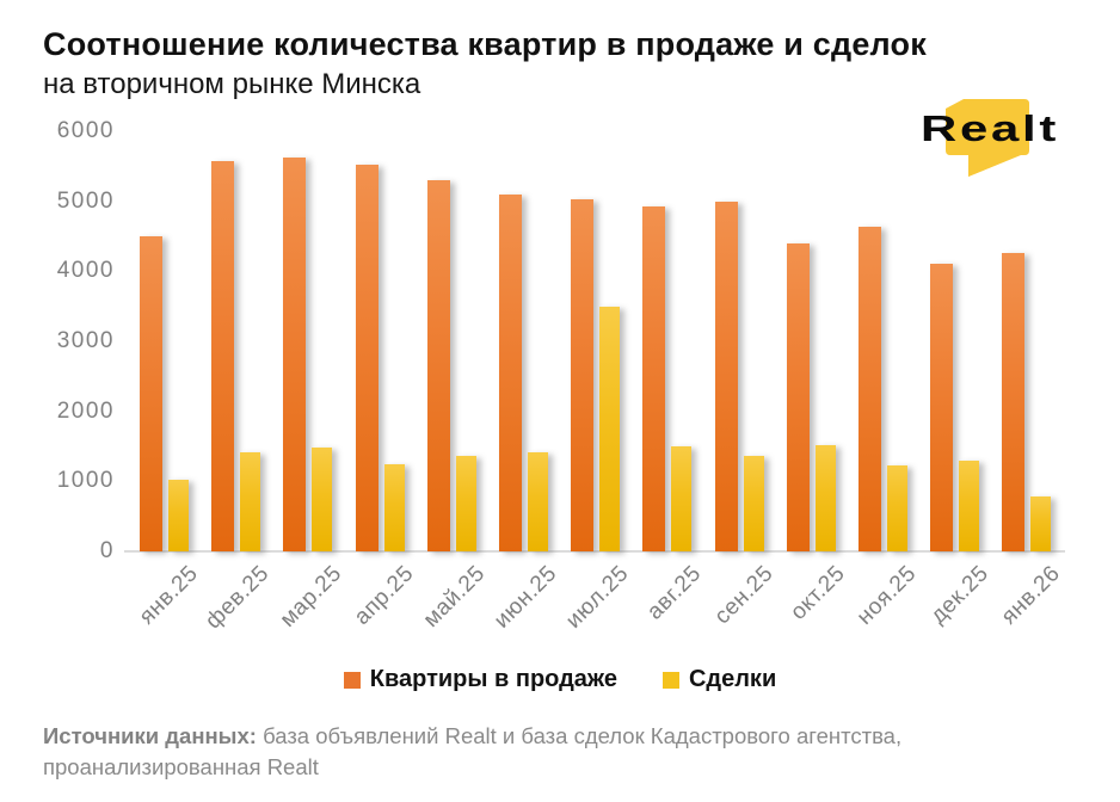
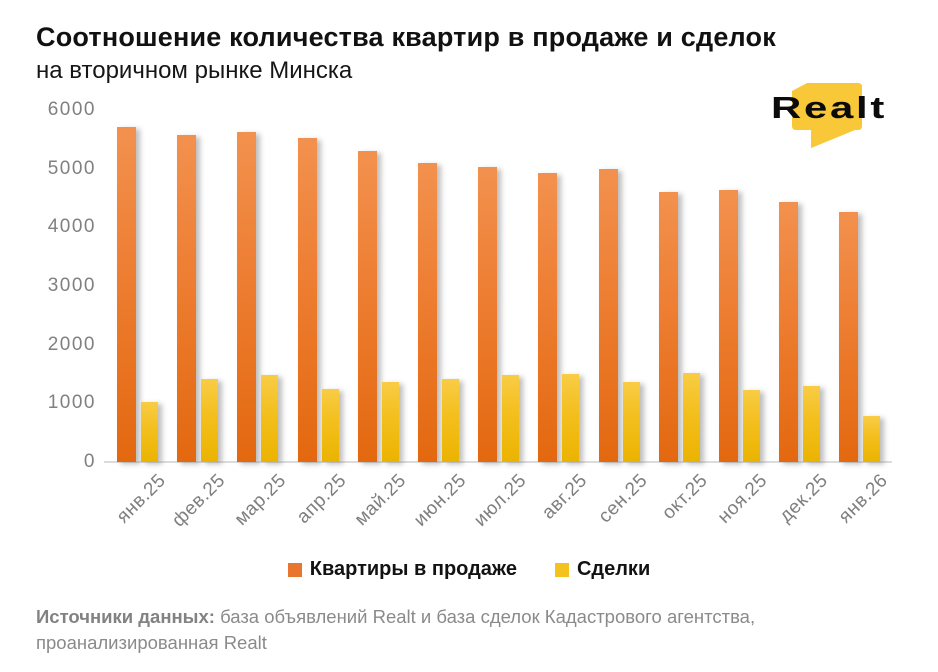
Квартиры в продаже/янв.25: 4500 -> 5700
Сделки/июл.25: 3500 -> 1500
Квартиры в продаже/окт.25: 4400 -> 4600
Квартиры в продаже/дек.25: 4100 -> 4400
